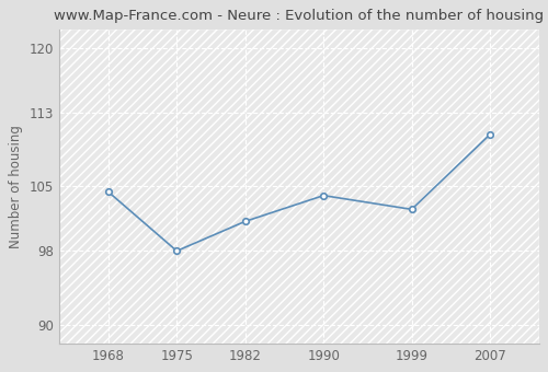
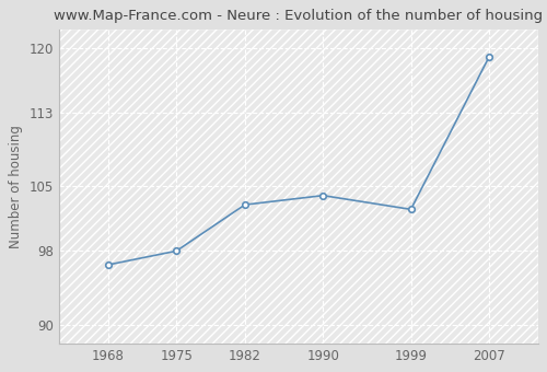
1968: 104.4 -> 96.5
1982: 101.2 -> 103.0
2007: 110.6 -> 119.0
